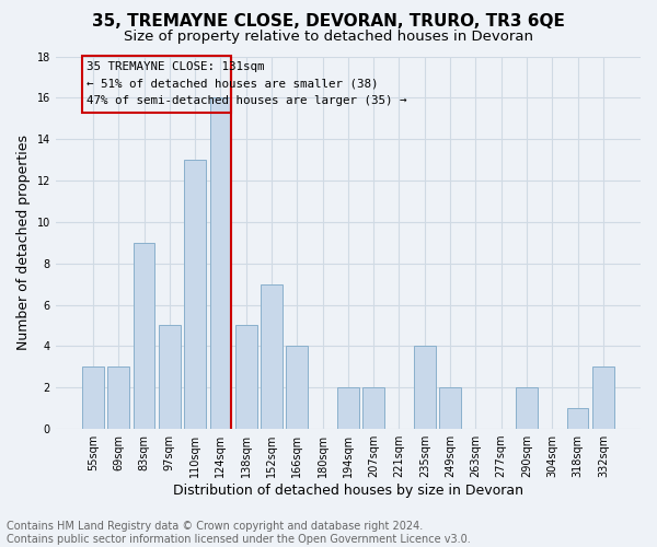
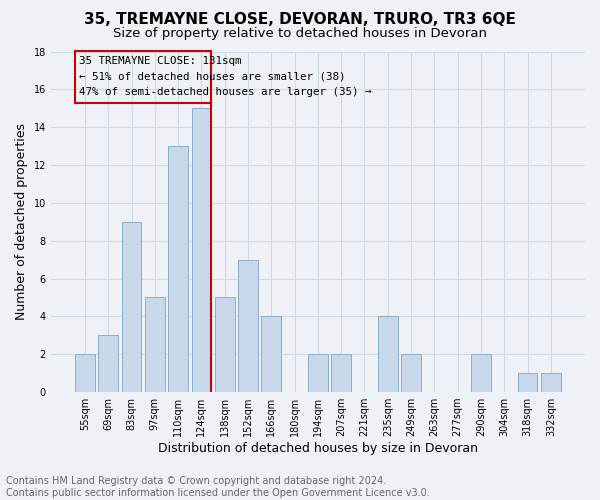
55sqm: 3 -> 2
124sqm: 16 -> 15
332sqm: 3 -> 1
